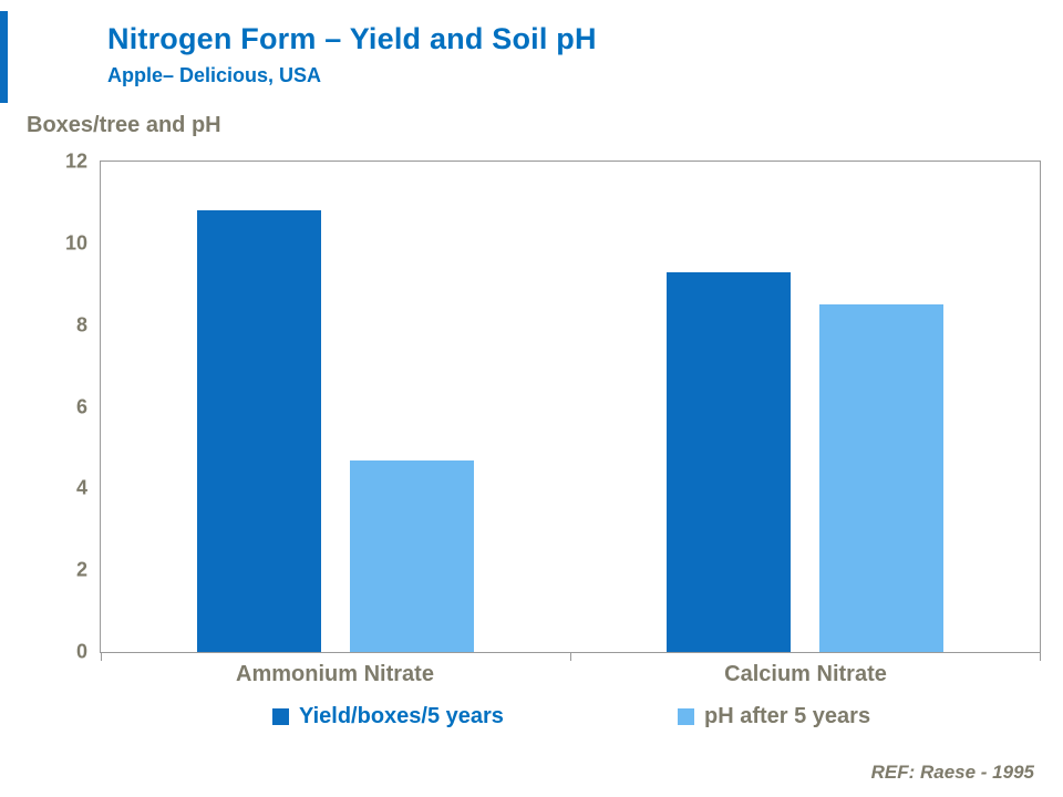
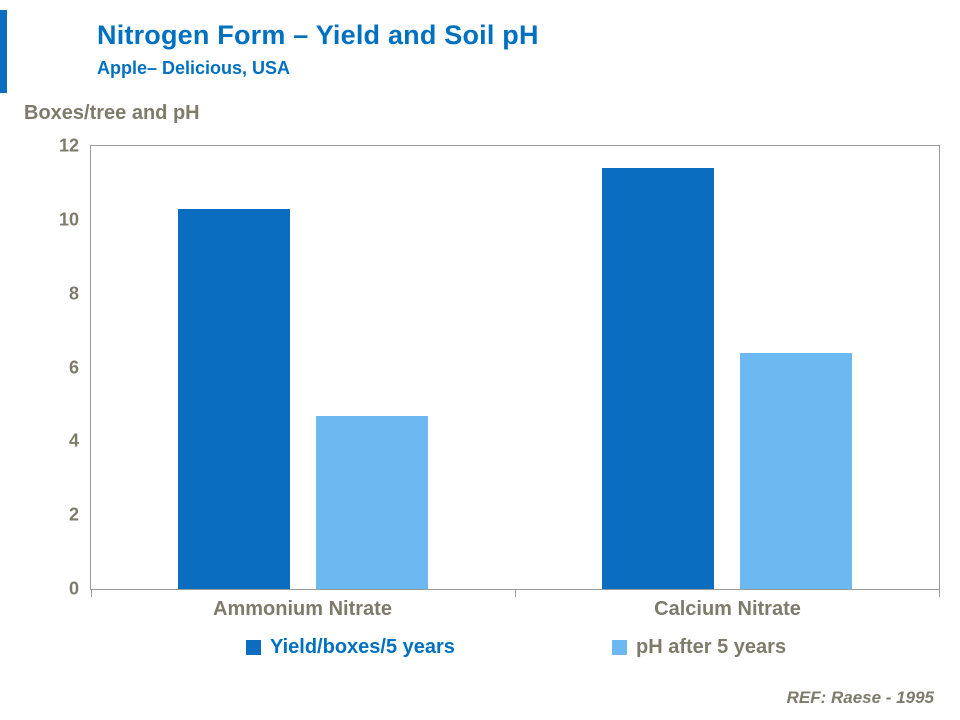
Yield/boxes/5 years/Ammonium Nitrate: 10.8 -> 10.3
Yield/boxes/5 years/Calcium Nitrate: 9.3 -> 11.4
pH after 5 years/Calcium Nitrate: 8.5 -> 6.4
